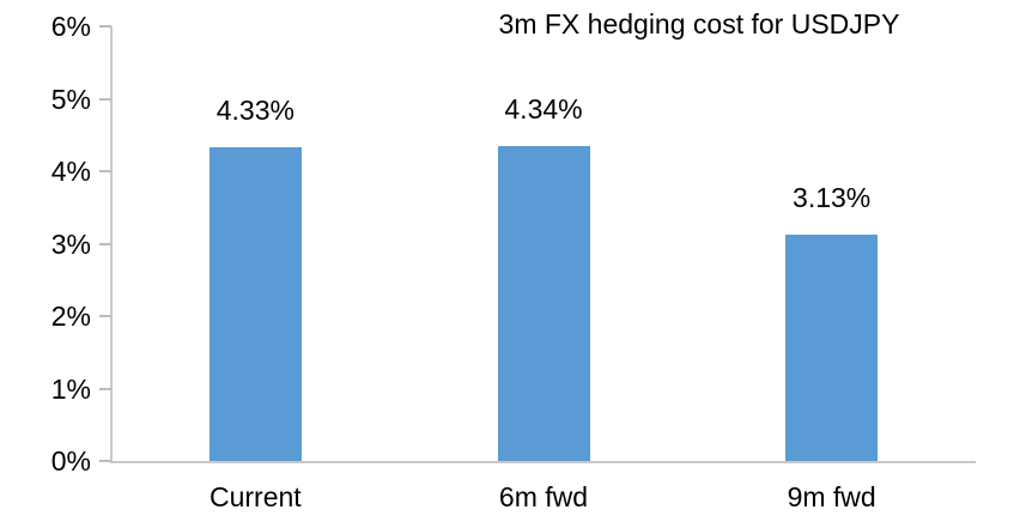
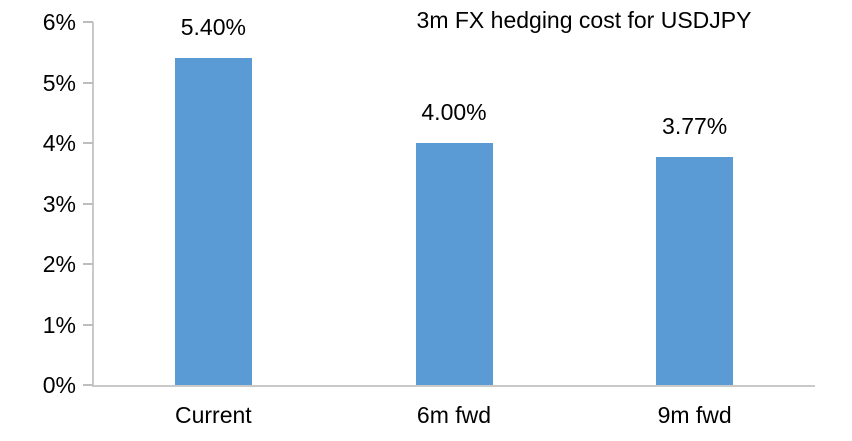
Current: 4.33% -> 5.40%
6m fwd: 4.34% -> 4.00%
9m fwd: 3.13% -> 3.77%
